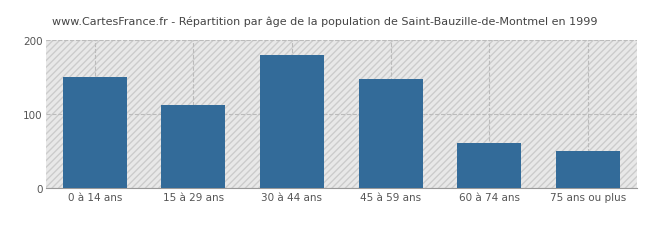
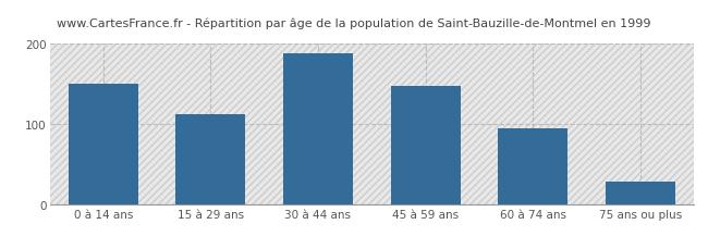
30 à 44 ans: 180 -> 188
60 à 74 ans: 60 -> 95
75 ans ou plus: 50 -> 28
